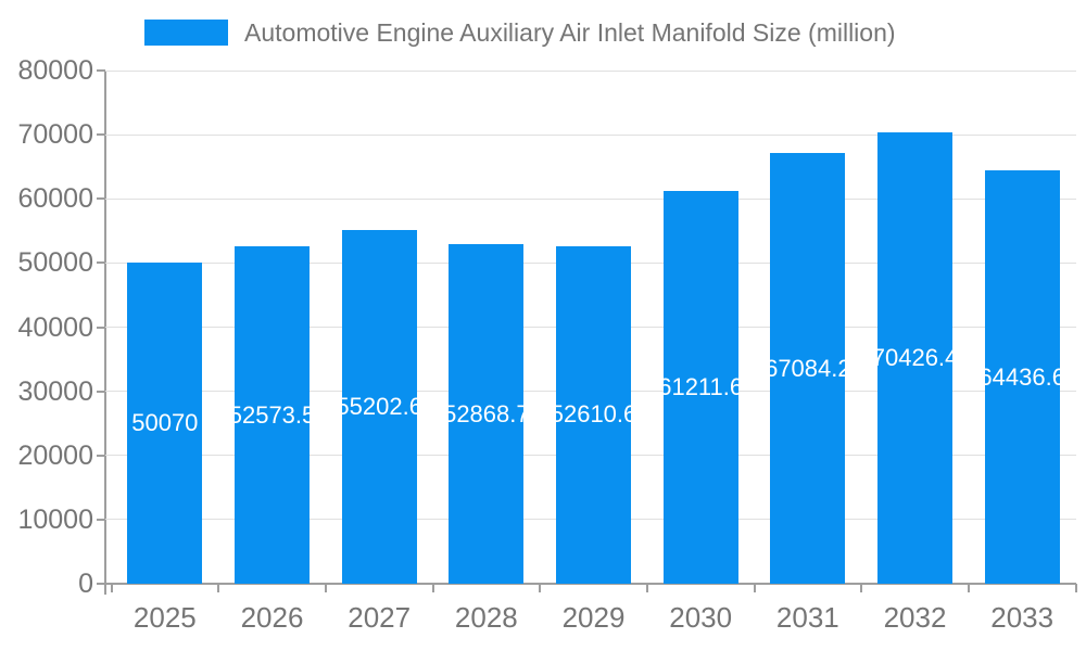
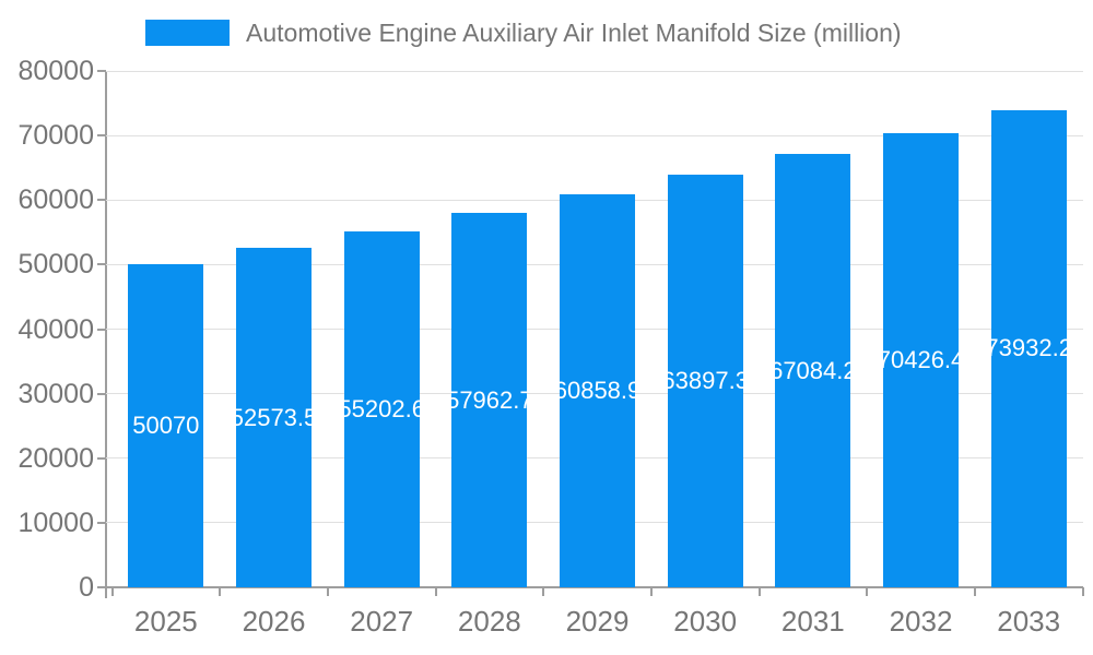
2028: 52868.7 -> 57962.7
2029: 52610.6 -> 60858.9
2030: 61211.6 -> 63897.3
2033: 64436.6 -> 73932.2
